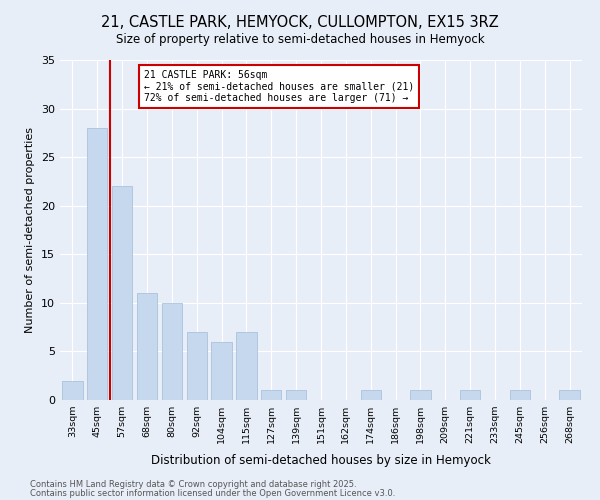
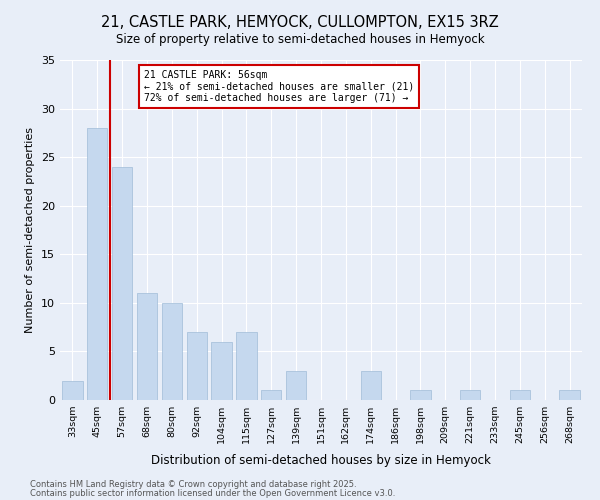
57sqm: 22 -> 24
139sqm: 1 -> 3
174sqm: 1 -> 3
